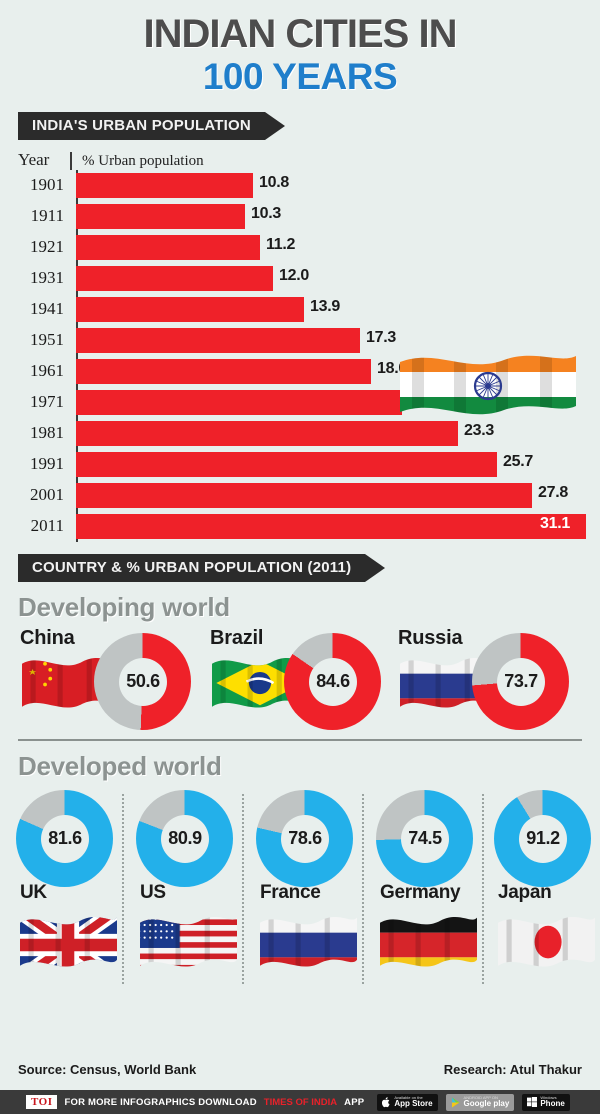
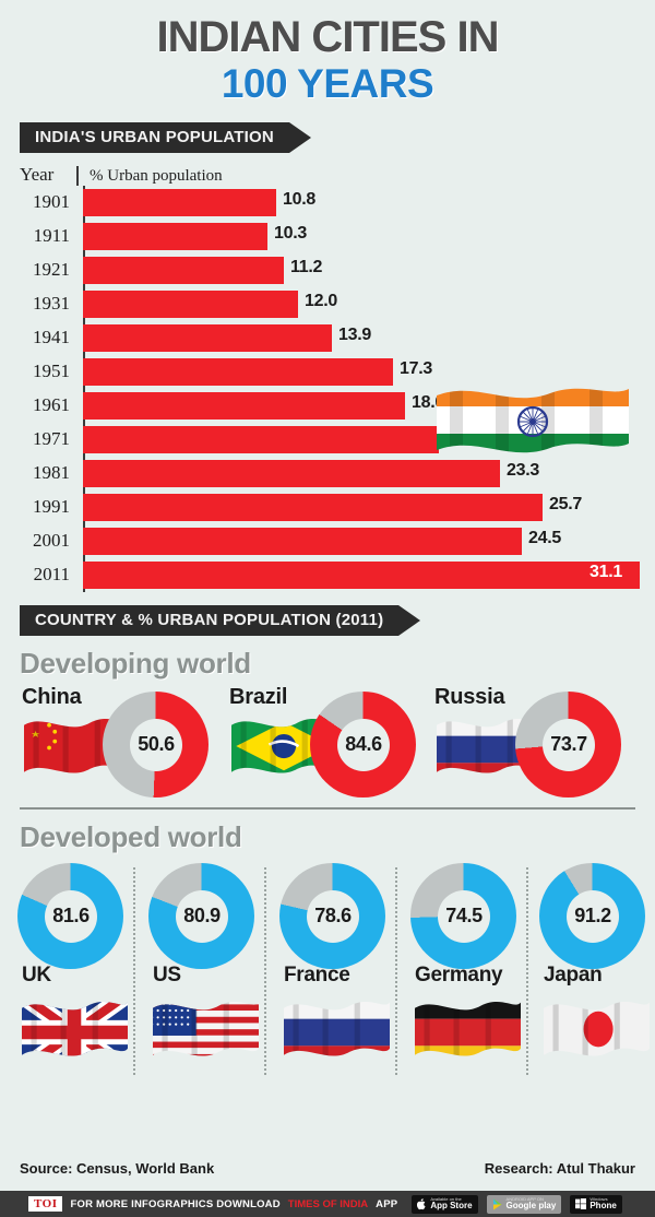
INDIA'S URBAN POPULATION/2001: 27.8 -> 24.5
